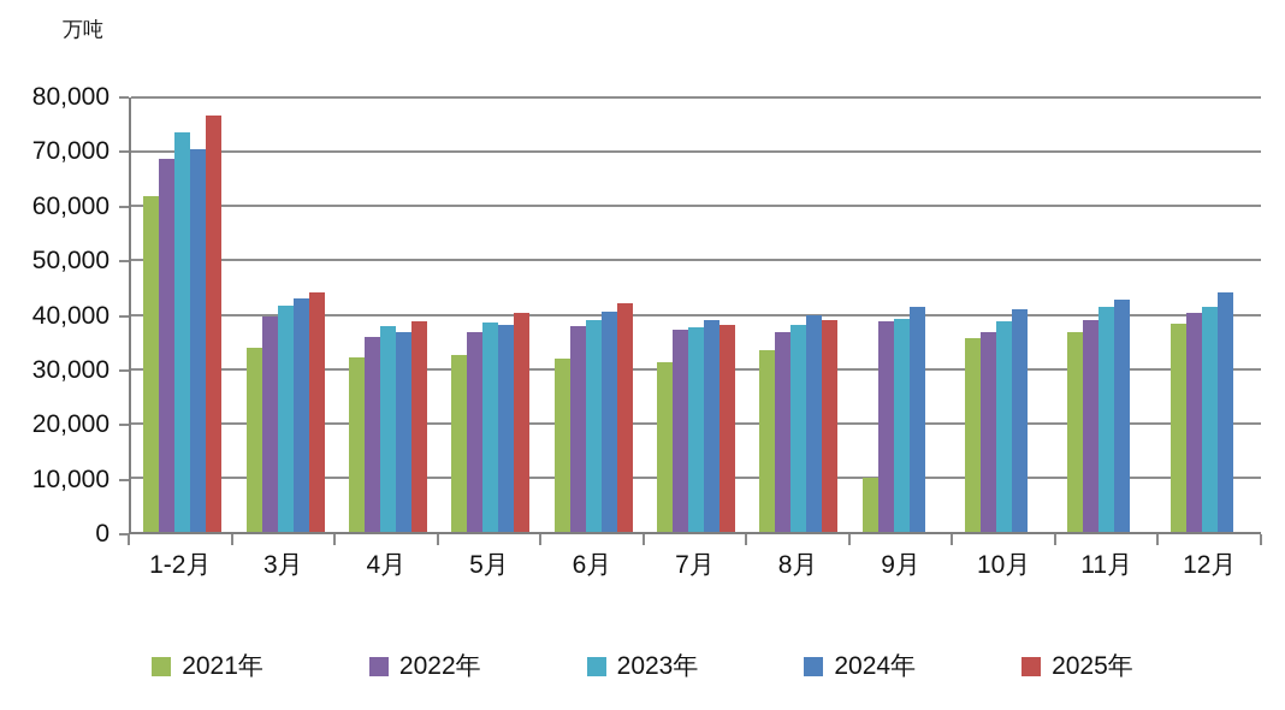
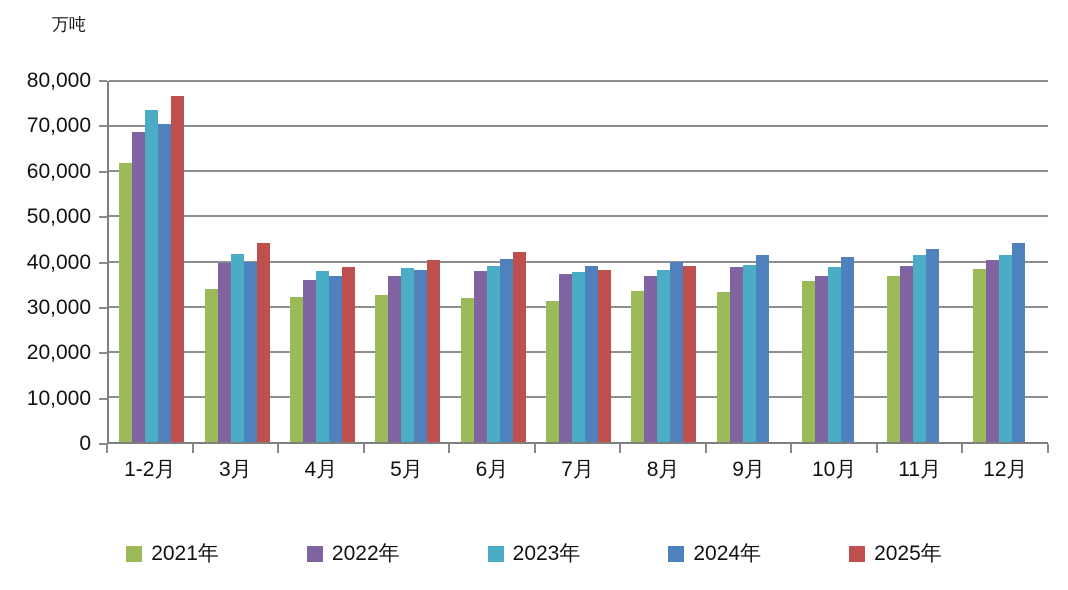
2024年/3月: 43000 -> 40000
2021年/9月: 10000 -> 33000
